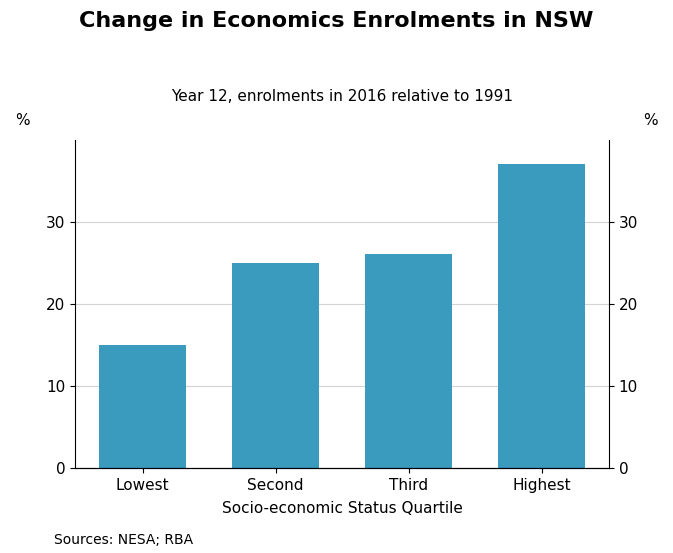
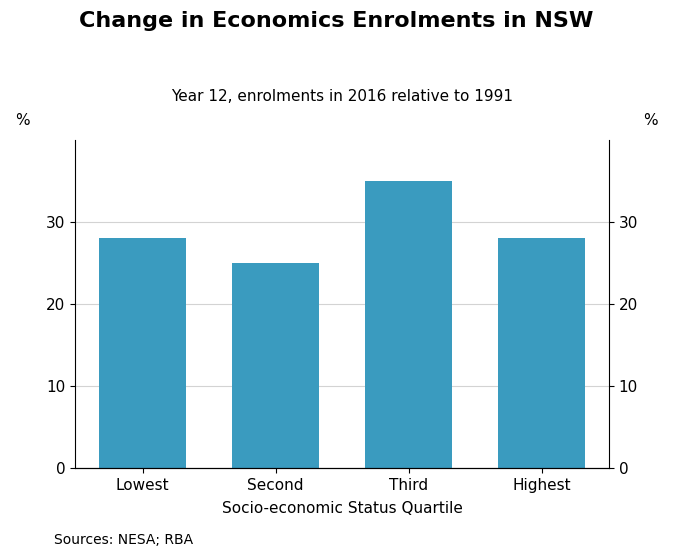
Lowest: 15 -> 28
Third: 26 -> 35
Highest: 37 -> 28
